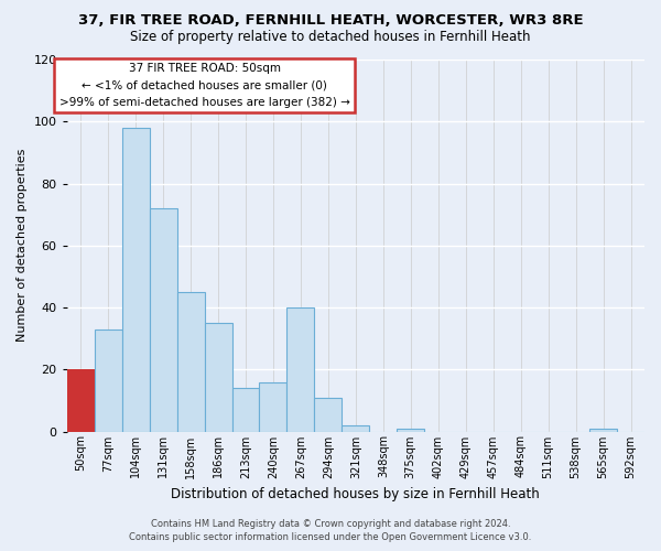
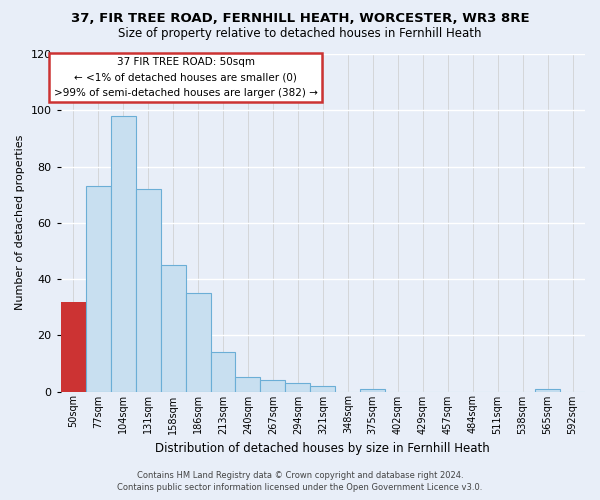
50sqm: 20 -> 32
77sqm: 33 -> 73
240sqm: 16 -> 5
267sqm: 40 -> 4
294sqm: 11 -> 3
